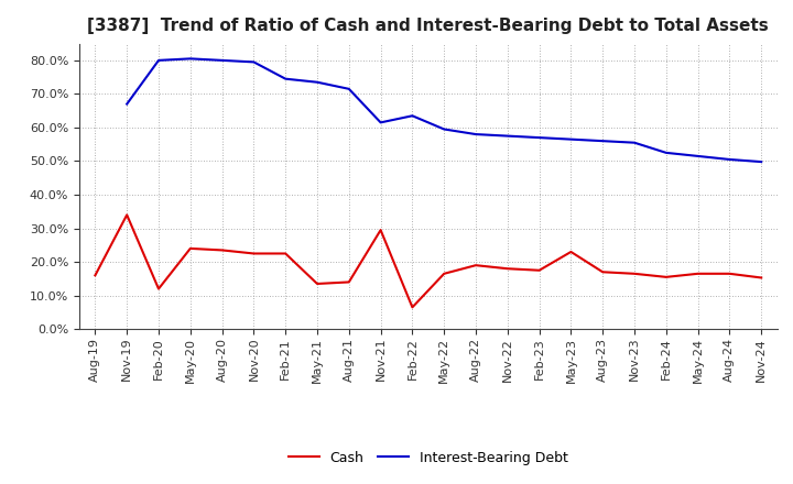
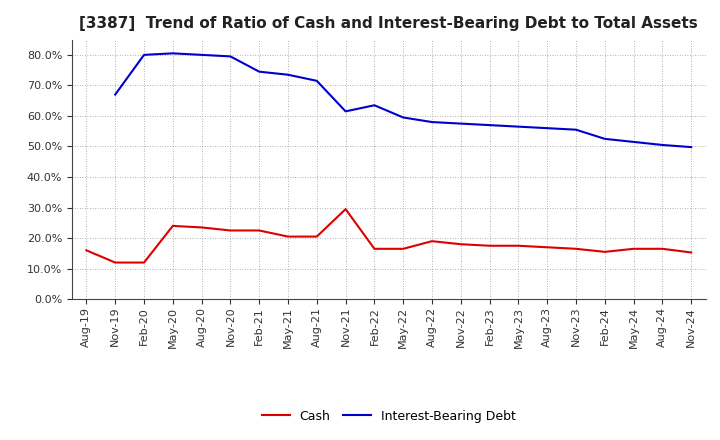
Cash/Nov-19: 34.0% -> 12.0%
Cash/May-21: 13.5% -> 20.5%
Cash/Aug-21: 14.0% -> 20.5%
Cash/Feb-22: 6.5% -> 16.5%
Cash/May-23: 23.0% -> 17.5%
